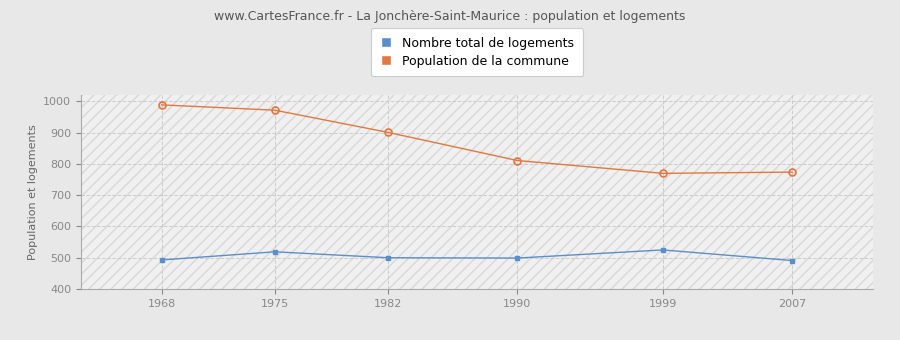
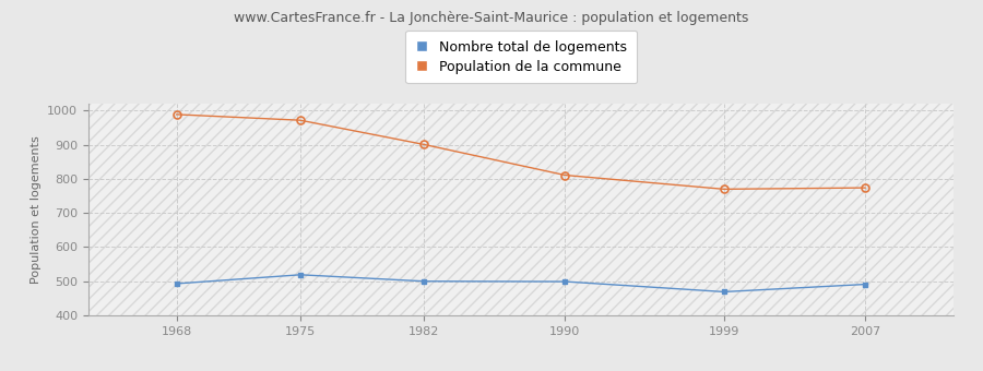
Nombre total de logements/1999: 525 -> 469
